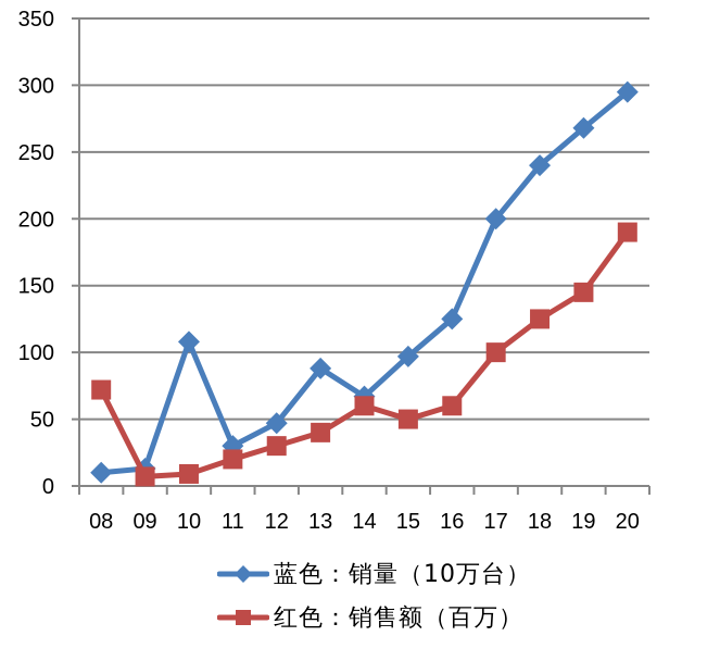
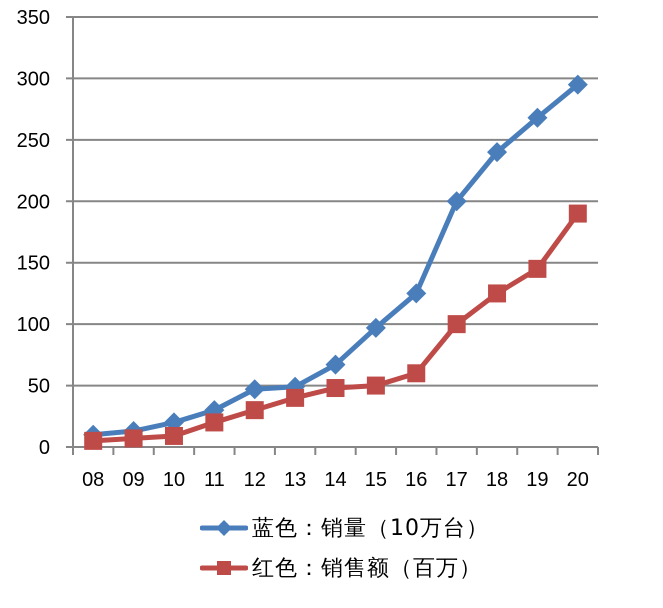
红色：销售额（百万）/08: 72 -> 5
蓝色：销量（10万台）/10: 108 -> 20
蓝色：销量（10万台）/13: 88 -> 49
红色：销售额（百万）/14: 60 -> 48
